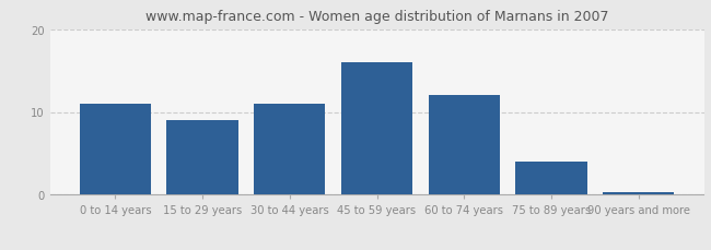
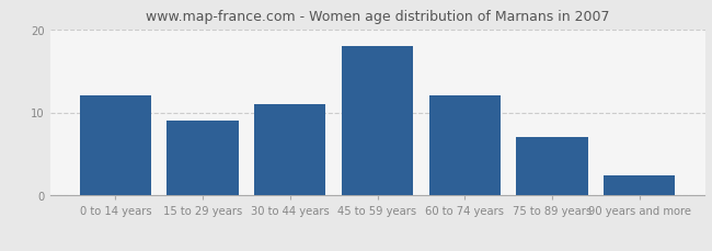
0 to 14 years: 11.0 -> 12.0
45 to 59 years: 16.0 -> 18.0
75 to 89 years: 4.0 -> 7.0
90 years and more: 0.3 -> 2.4
